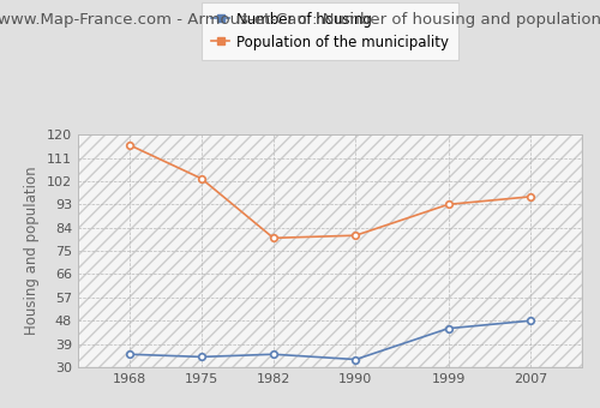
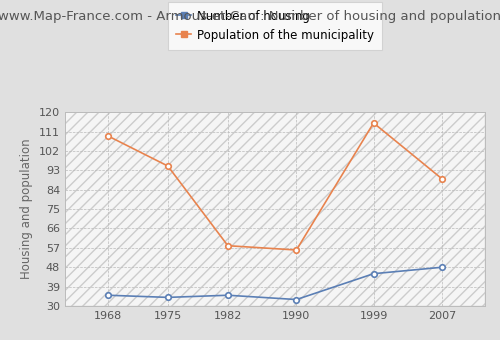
Population of the municipality/1968: 116 -> 109
Population of the municipality/1975: 103 -> 95
Population of the municipality/1982: 80 -> 58
Population of the municipality/1990: 81 -> 56
Population of the municipality/1999: 93 -> 115
Population of the municipality/2007: 96 -> 89
